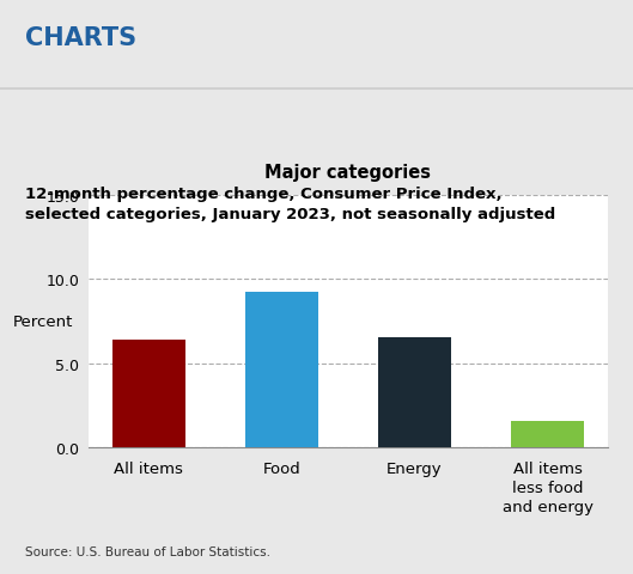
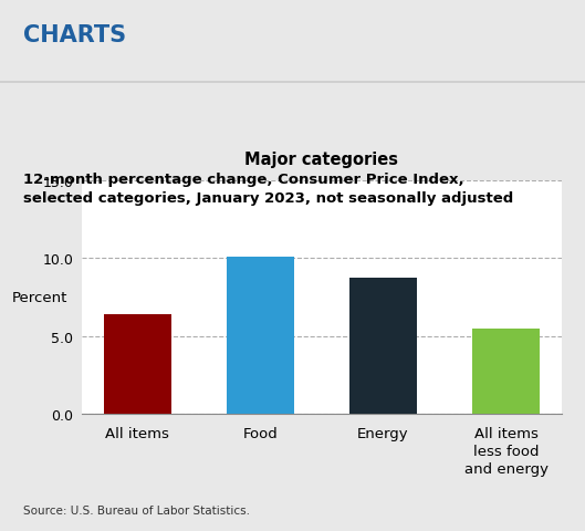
Food: 9.2 -> 10.1
Energy: 6.5 -> 8.7
All items less food and energy: 1.6 -> 5.5
